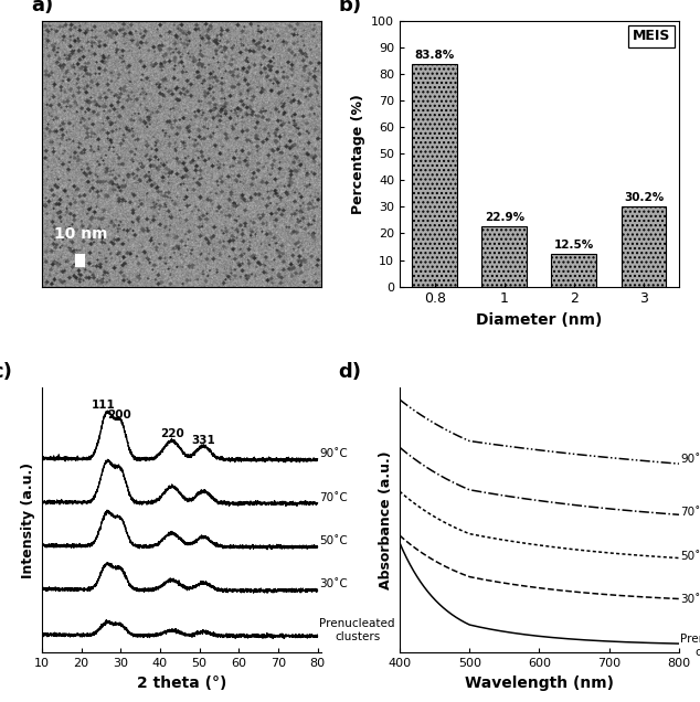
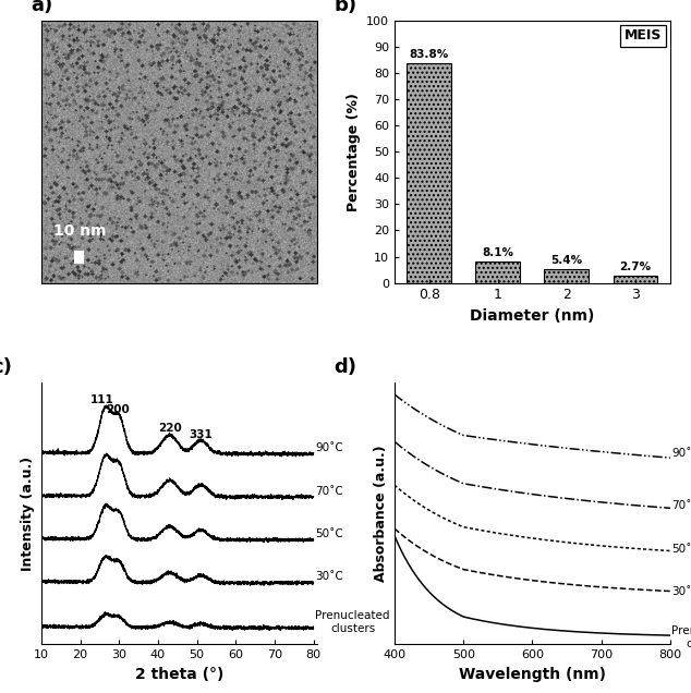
1: 22.9% -> 8.1%
2: 12.5% -> 5.4%
3: 30.2% -> 2.7%
